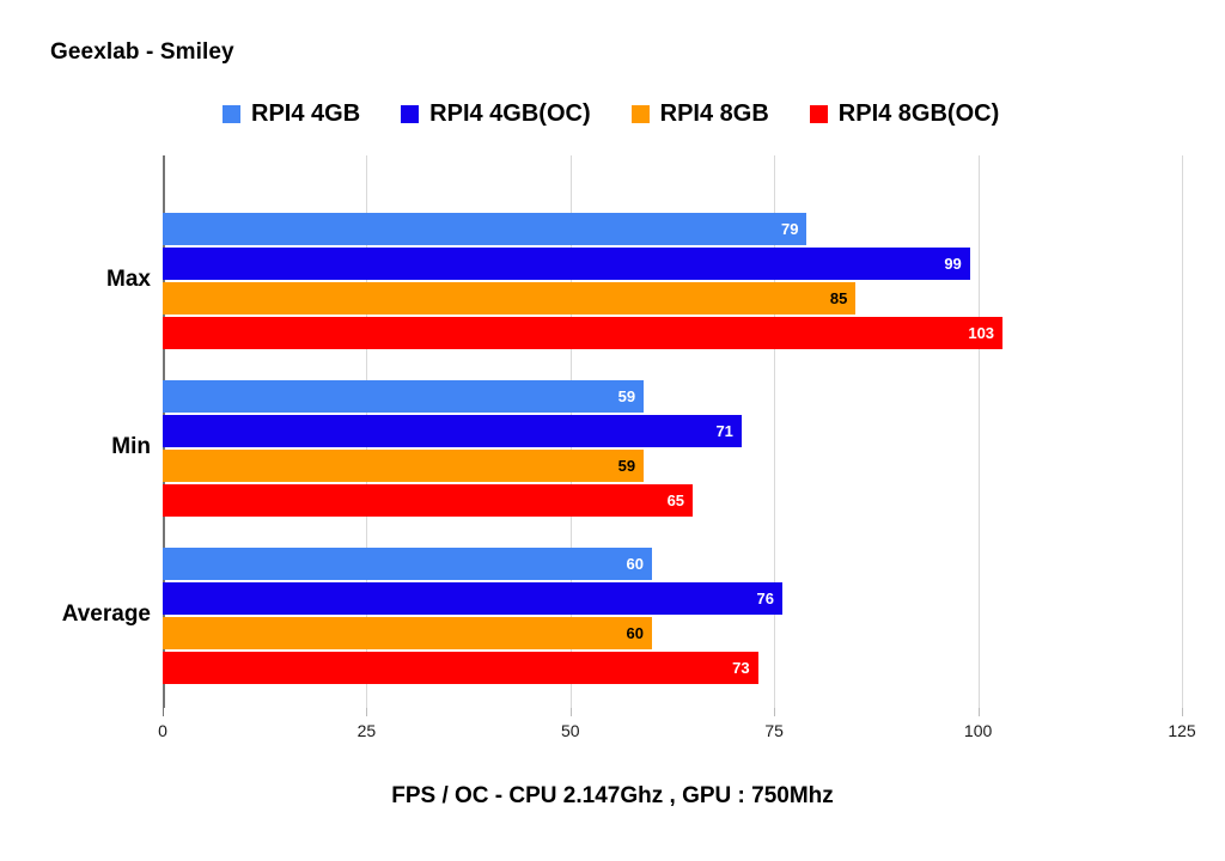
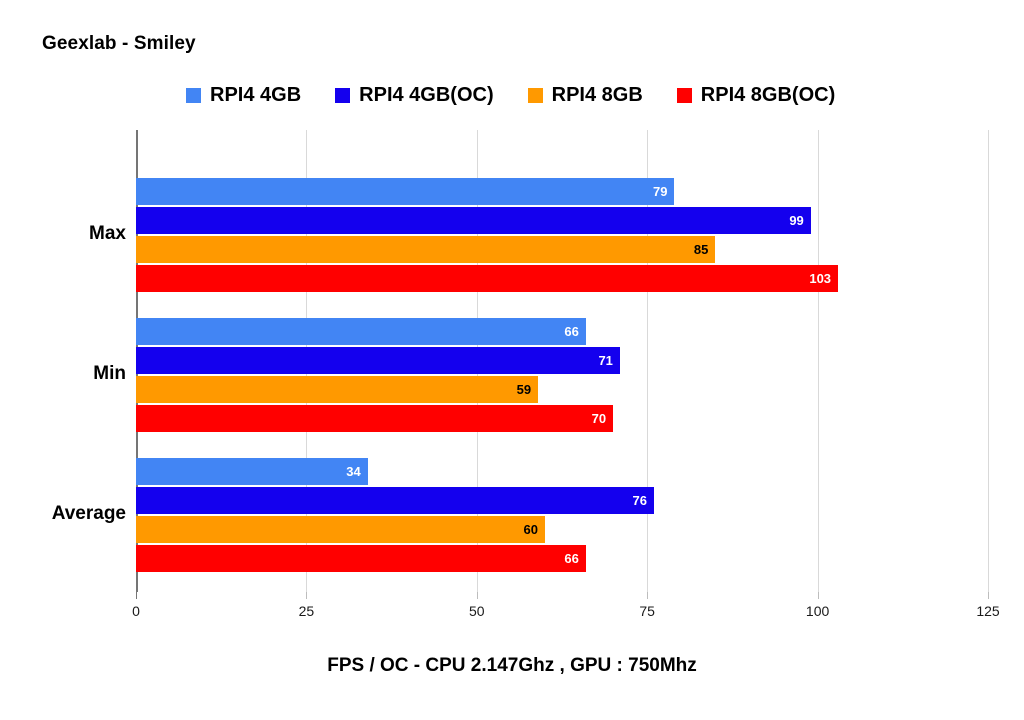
RPI4 4GB/Min: 59 -> 66
RPI4 8GB(OC)/Min: 65 -> 70
RPI4 4GB/Average: 60 -> 34
RPI4 8GB(OC)/Average: 73 -> 66
